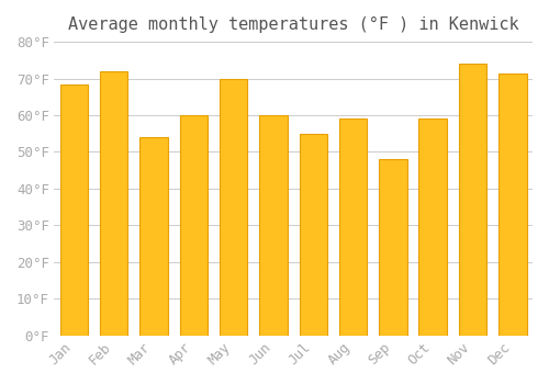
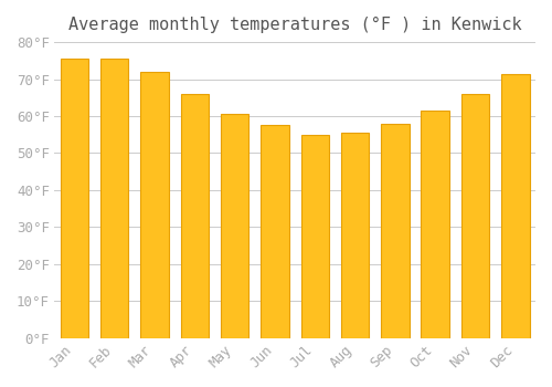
Jan: 68.5°F -> 75.5°F
Feb: 72.0°F -> 75.5°F
Mar: 54.0°F -> 72.0°F
Apr: 60.0°F -> 66.0°F
May: 70.0°F -> 60.5°F
Jun: 60.0°F -> 57.5°F
Aug: 59.0°F -> 55.5°F
Sep: 48.0°F -> 58.0°F
Oct: 59.0°F -> 61.5°F
Nov: 74.0°F -> 66.0°F
